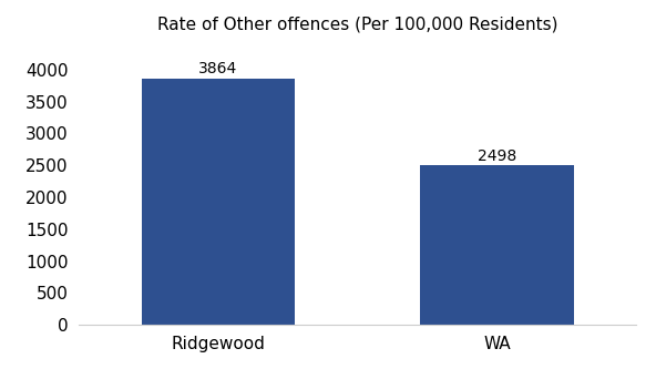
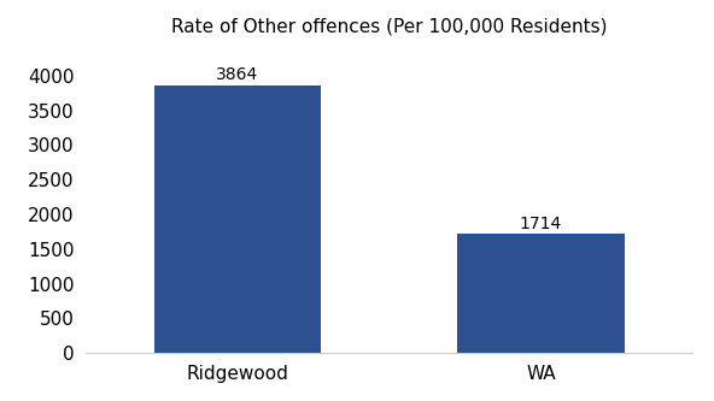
WA: 2498 -> 1714
